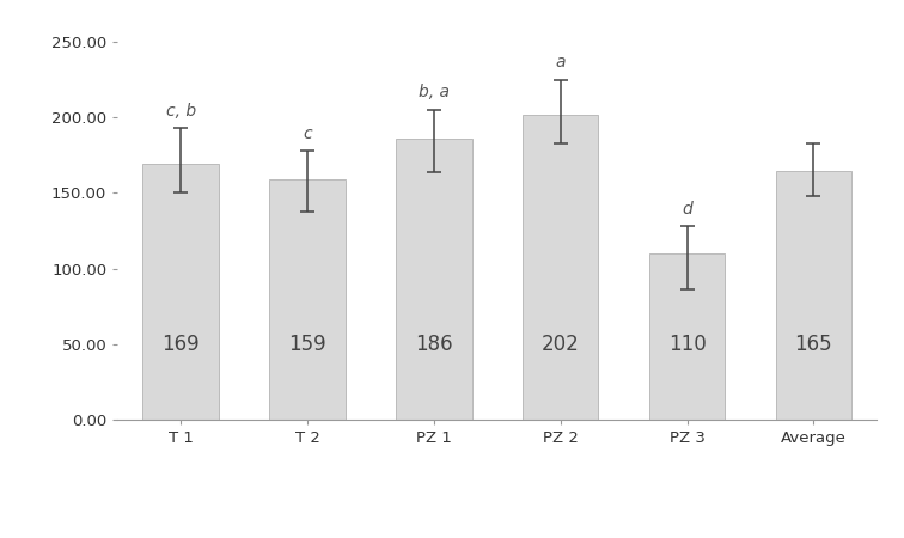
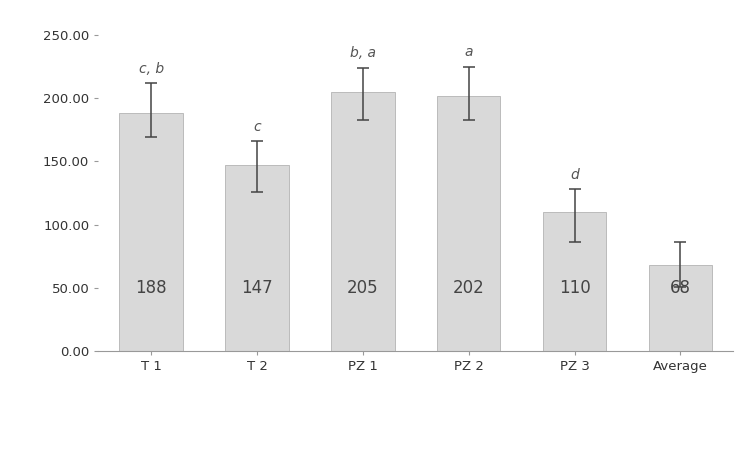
T 1: 169 -> 188
T 2: 159 -> 147
PZ 1: 186 -> 205
Average: 165 -> 68
